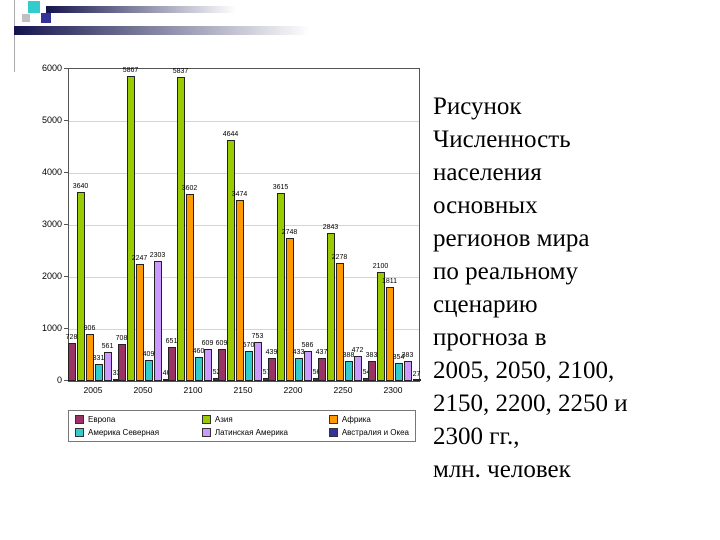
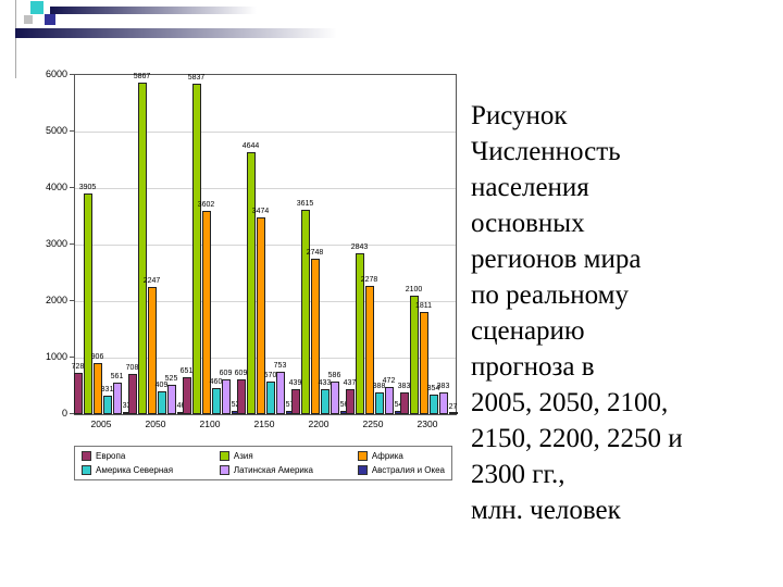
Азия/2005: 3640 -> 3905
Латинская Америка/2050: 2303 -> 525
